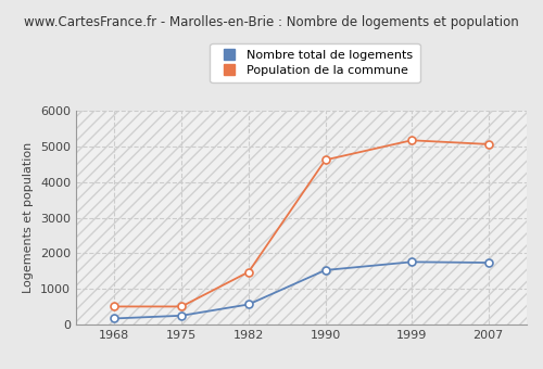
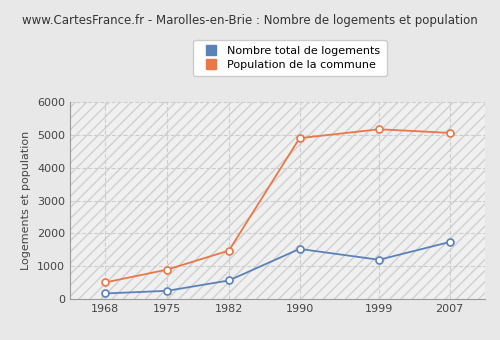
Population de la commune/1975: 510 -> 900
Population de la commune/1990: 4620 -> 4900
Nombre total de logements/1999: 1760 -> 1200
